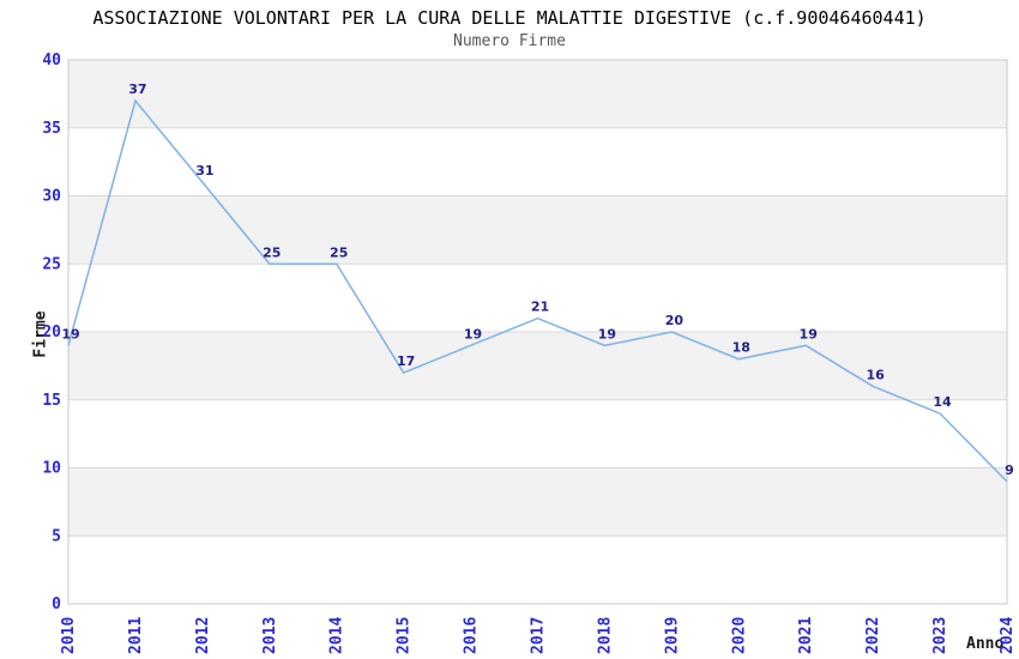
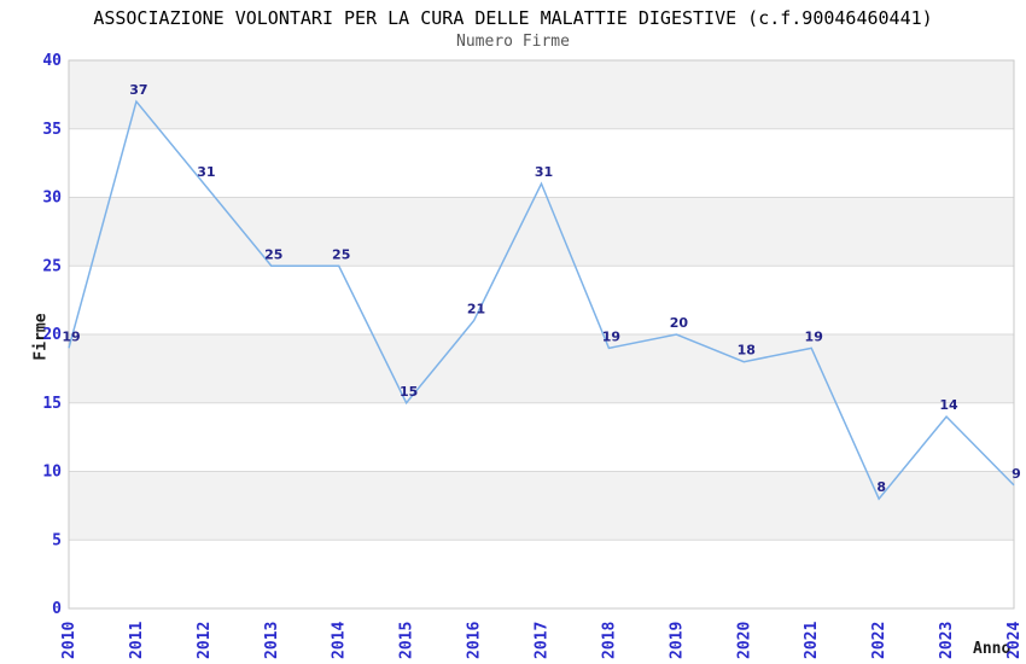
2015: 17 -> 15
2016: 19 -> 21
2017: 21 -> 31
2022: 16 -> 8
